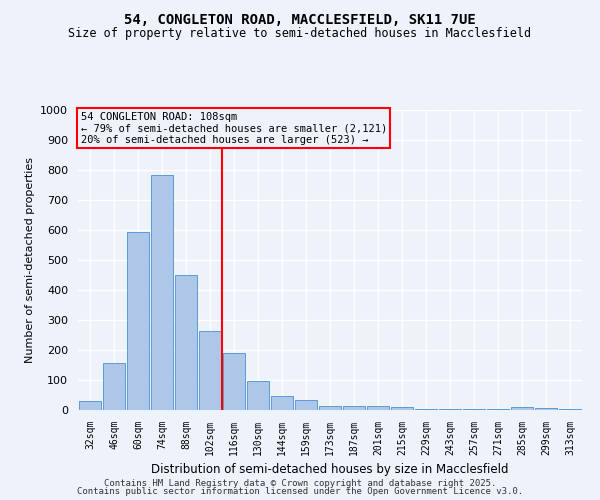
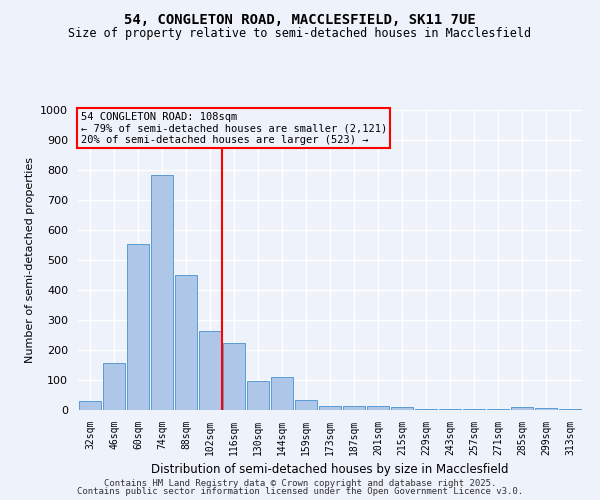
60sqm: 593 -> 555
116sqm: 190 -> 225
144sqm: 48 -> 110
